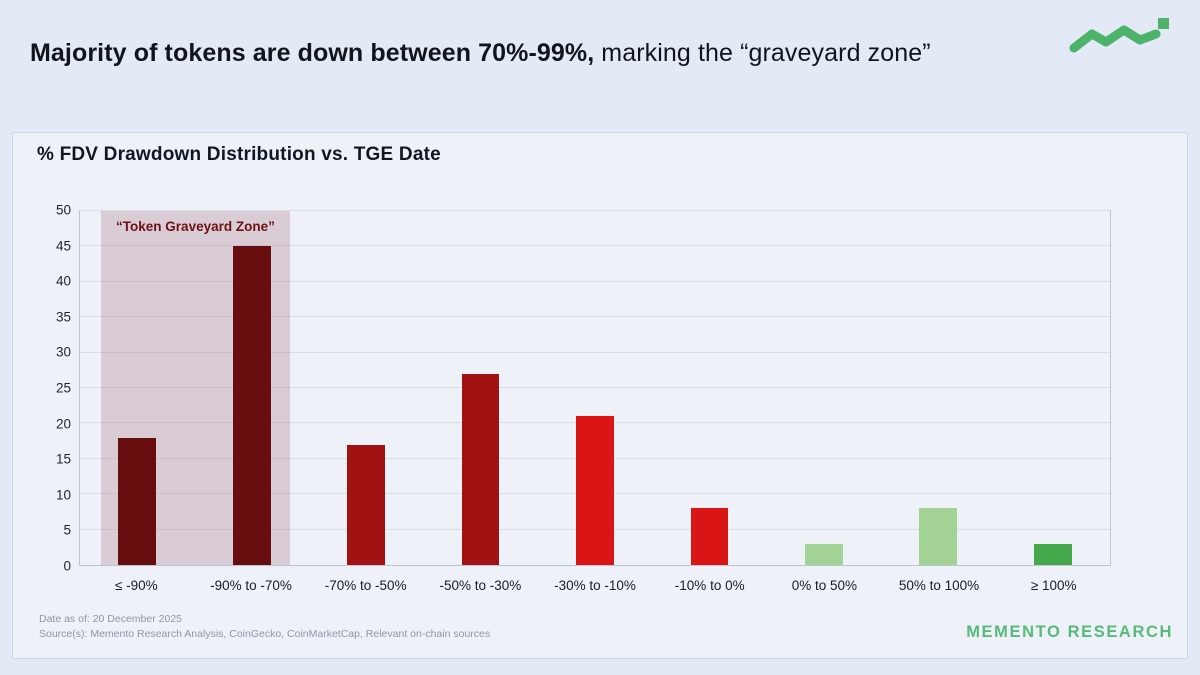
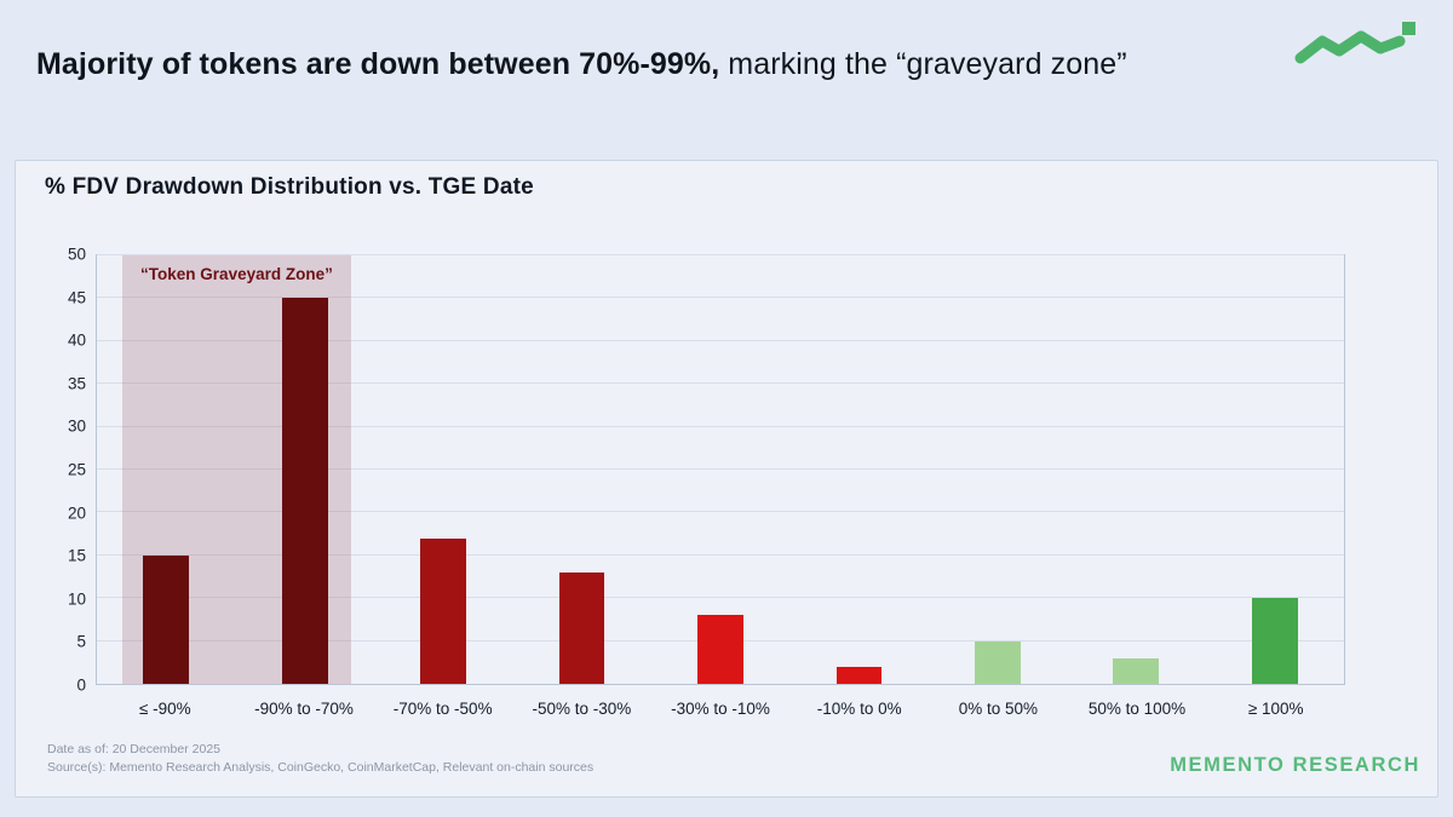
≤ -90%: 18 -> 15
-50% to -30%: 27 -> 13
-30% to -10%: 21 -> 8
-10% to 0%: 8 -> 2
0% to 50%: 3 -> 5
50% to 100%: 8 -> 3
≥ 100%: 3 -> 10
